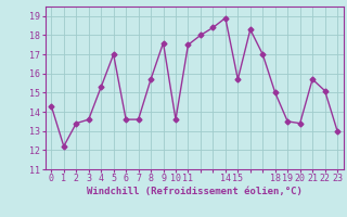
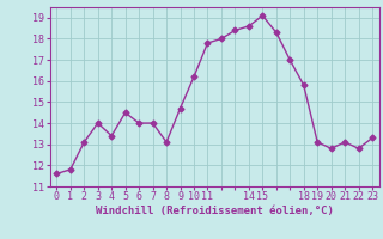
0: 14.3 -> 11.6
1: 12.2 -> 11.8
2: 13.4 -> 13.1
3: 13.6 -> 14.0
4: 15.3 -> 13.4
5: 17.0 -> 14.5
6: 13.6 -> 14.0
7: 13.6 -> 14.0
8: 15.7 -> 13.1
9: 17.6 -> 14.7
10: 13.6 -> 16.2
11: 17.5 -> 17.8
14: 18.9 -> 18.6
15: 15.7 -> 19.1
18: 15.0 -> 15.8
19: 13.5 -> 13.1
20: 13.4 -> 12.8
21: 15.7 -> 13.1
22: 15.1 -> 12.8
23: 13.0 -> 13.3
